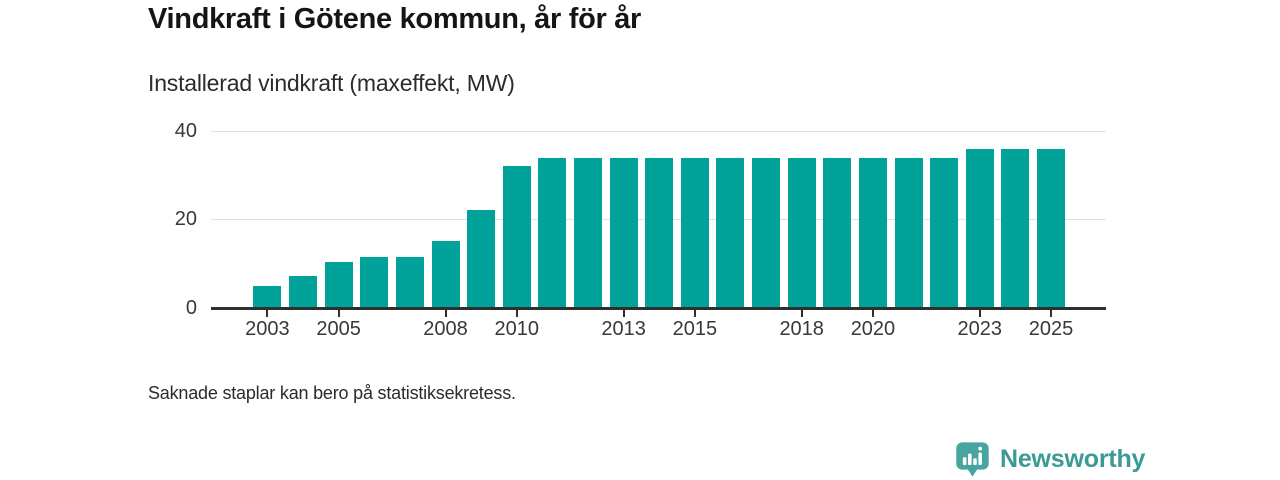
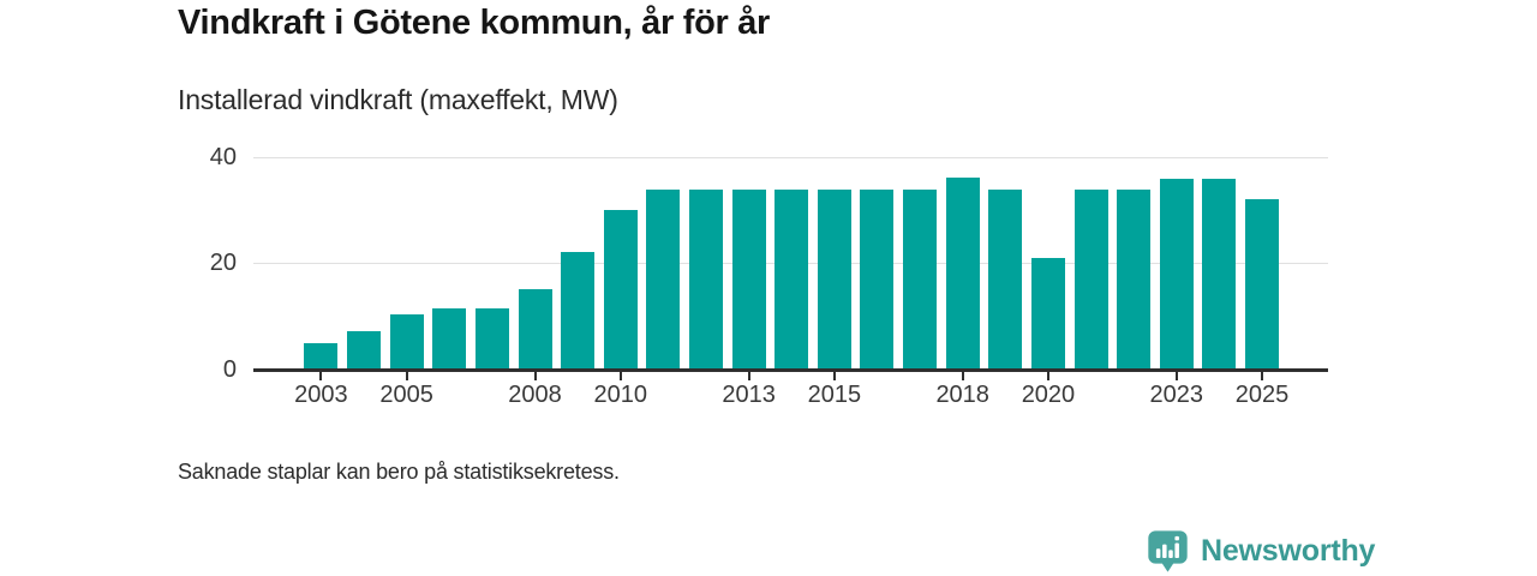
2010: 32 -> 30
2018: 34 -> 36
2020: 34 -> 21
2025: 36 -> 32
